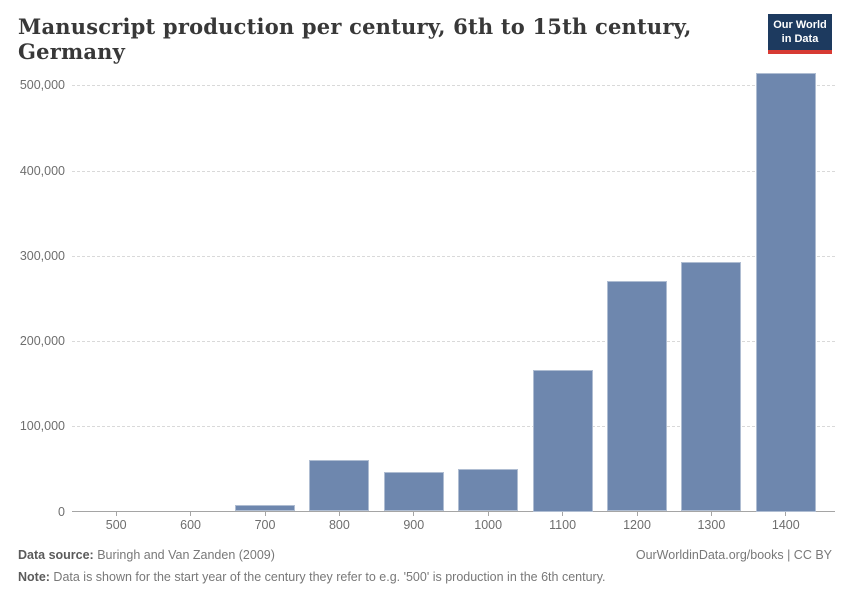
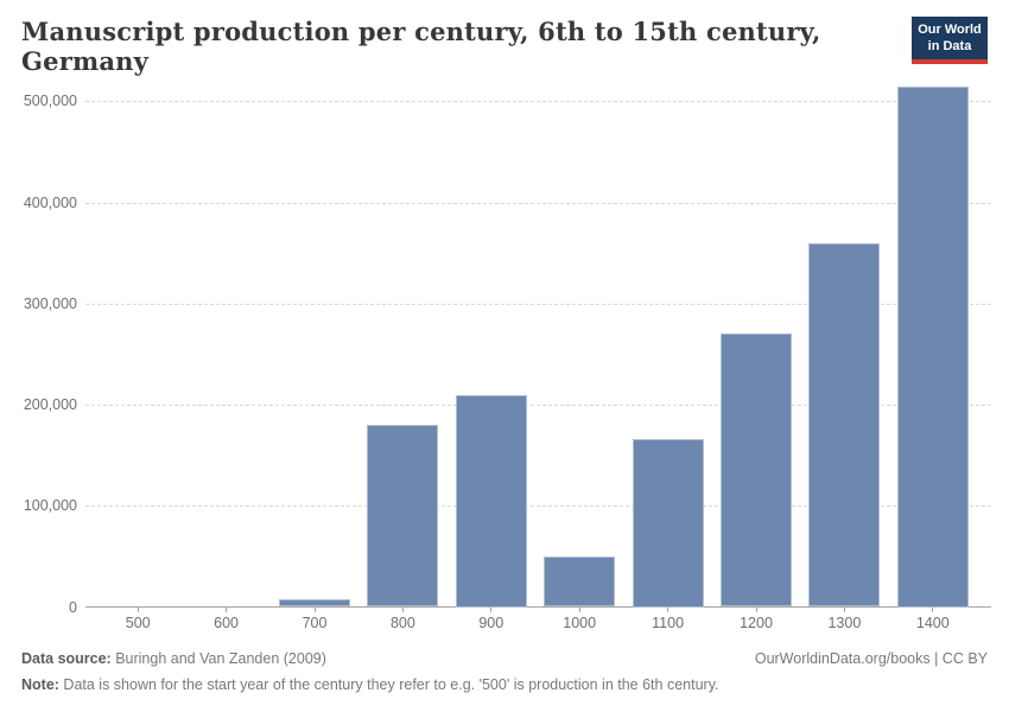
800: 60000 -> 180000
900: 50000 -> 210000
1300: 290000 -> 360000
